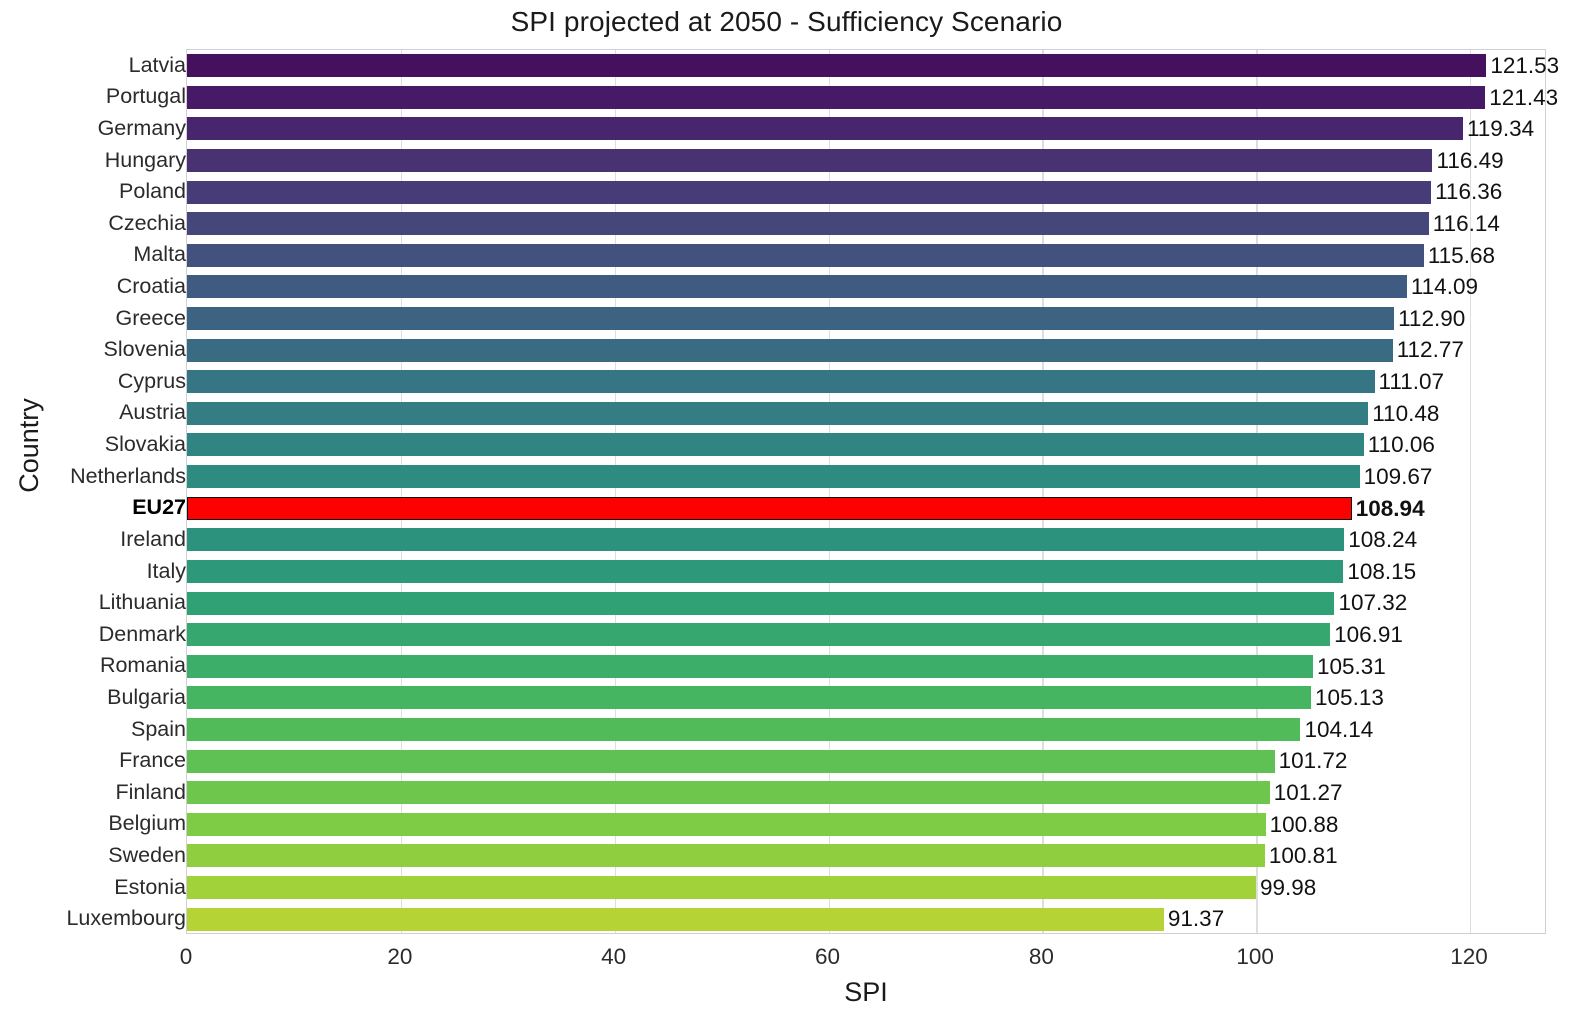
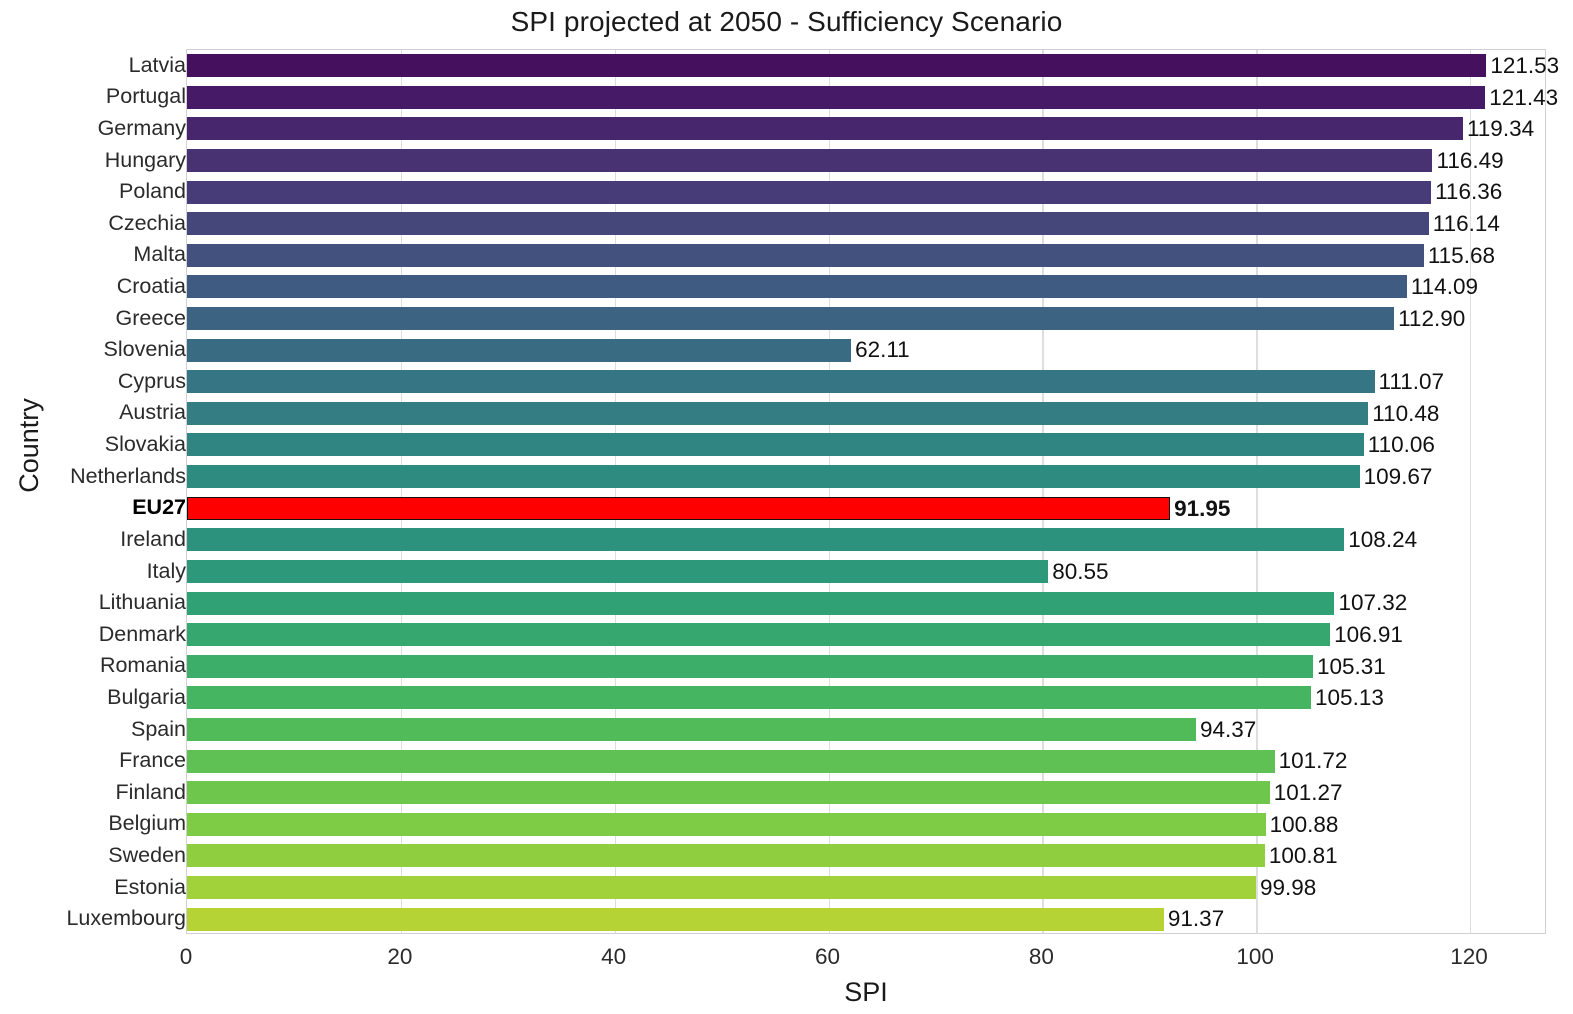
Slovenia: 112.77 -> 62.11
EU27: 108.94 -> 91.95
Italy: 108.15 -> 80.55
Spain: 104.14 -> 94.37
